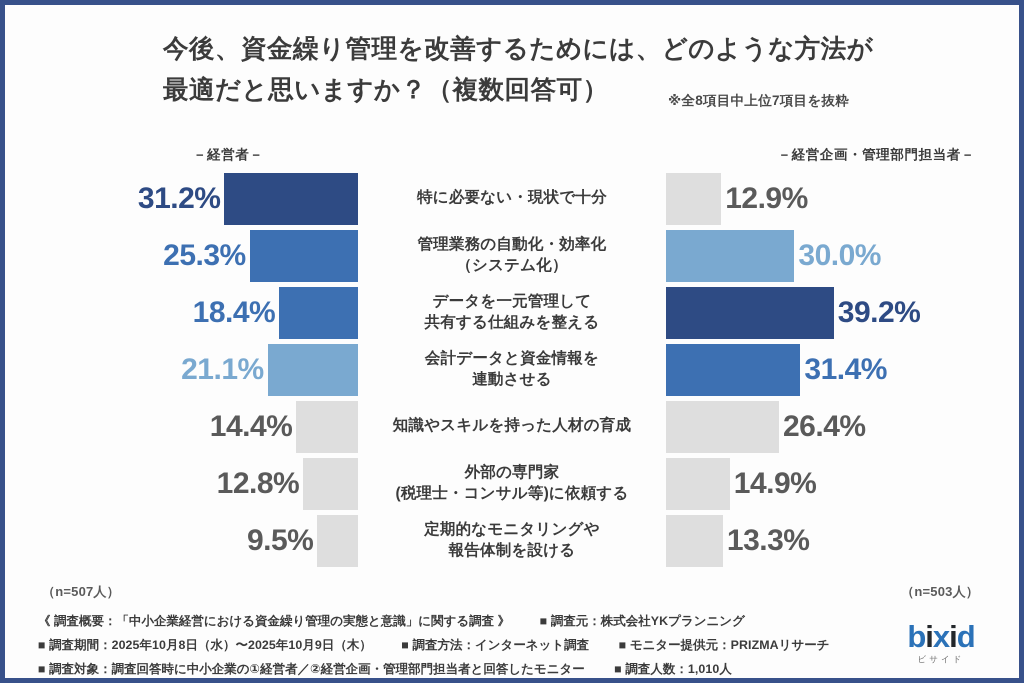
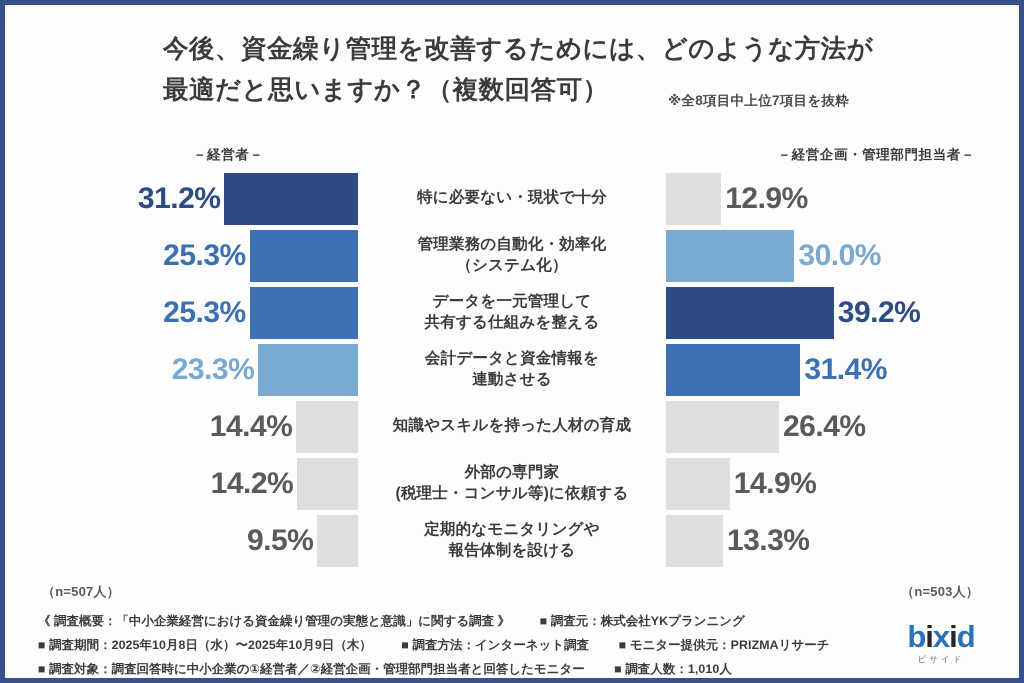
－経営者－/データを一元管理して 共有する仕組みを整える: 18.4% -> 25.3%
－経営者－/会計データと資金情報を 連動させる: 21.1% -> 23.3%
－経営者－/外部の専門家 (税理士・コンサル等)に依頼する: 12.8% -> 14.2%
